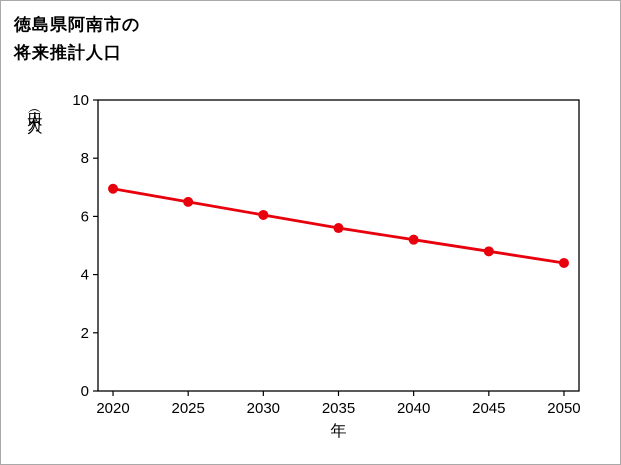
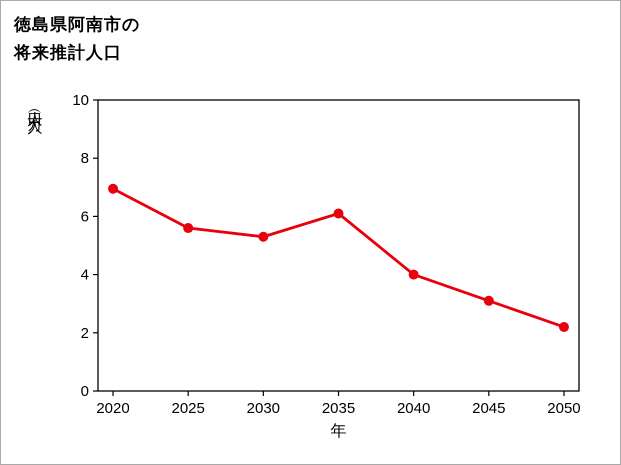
2025: 6.5 -> 5.6
2030: 6.0 -> 5.3
2035: 5.6 -> 6.1
2040: 5.2 -> 4.0
2045: 4.8 -> 3.1
2050: 4.4 -> 2.2
